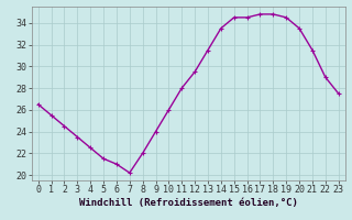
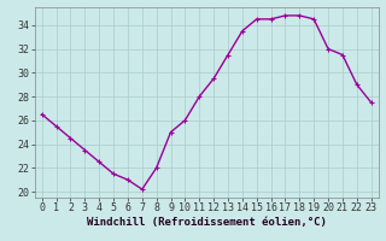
9: 24.0 -> 25.0
20: 33.5 -> 32.0
